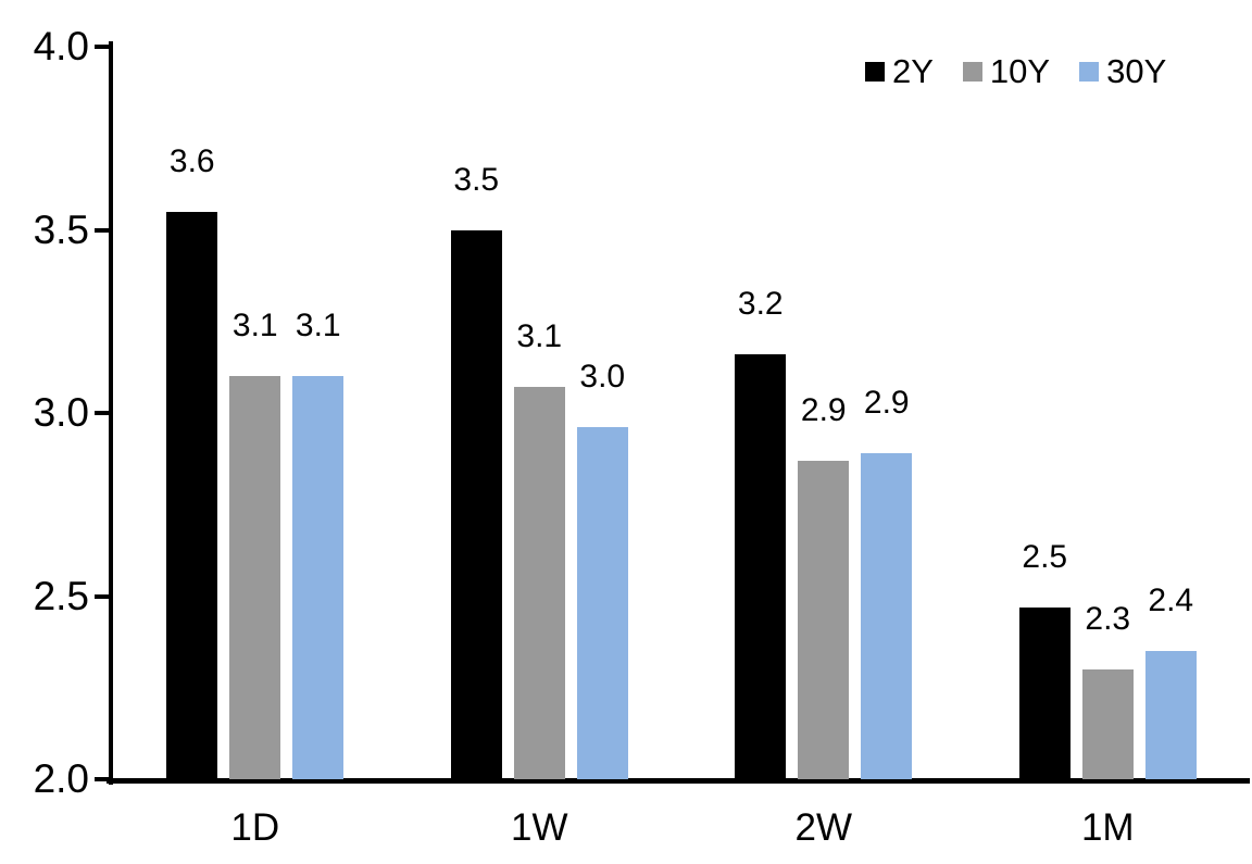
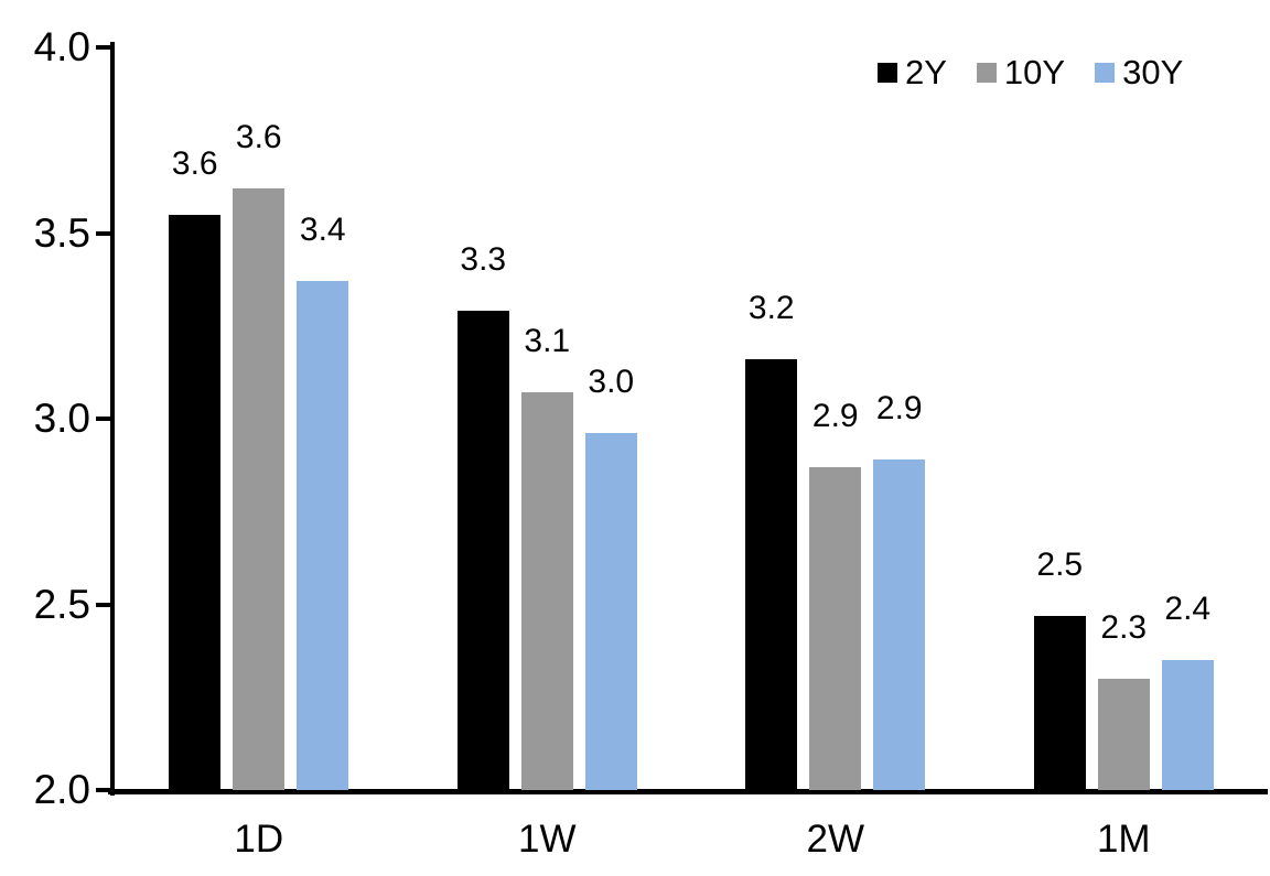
10Y/1D: 3.1 -> 3.6
30Y/1D: 3.1 -> 3.4
2Y/1W: 3.5 -> 3.3
